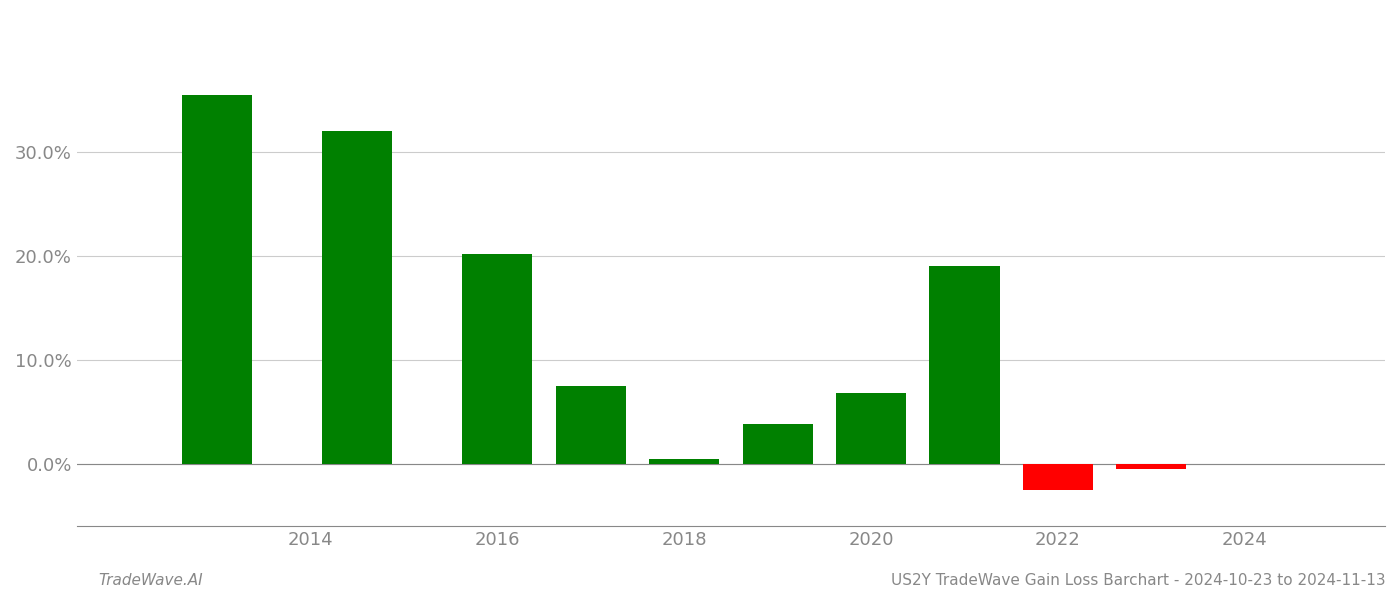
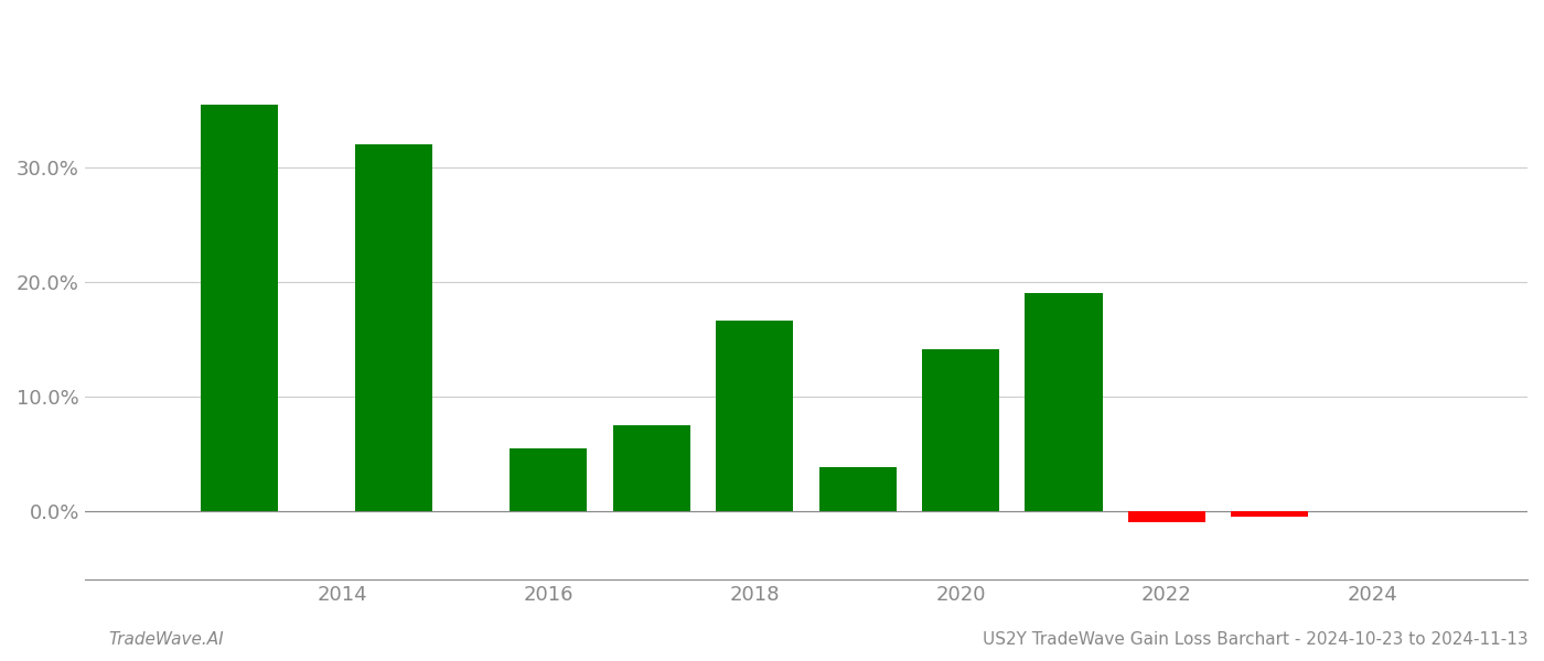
2016: 20.2% -> 5.5%
2018: 0.5% -> 16.6%
2020: 6.8% -> 14.1%
2022: -2.5% -> -1.0%
